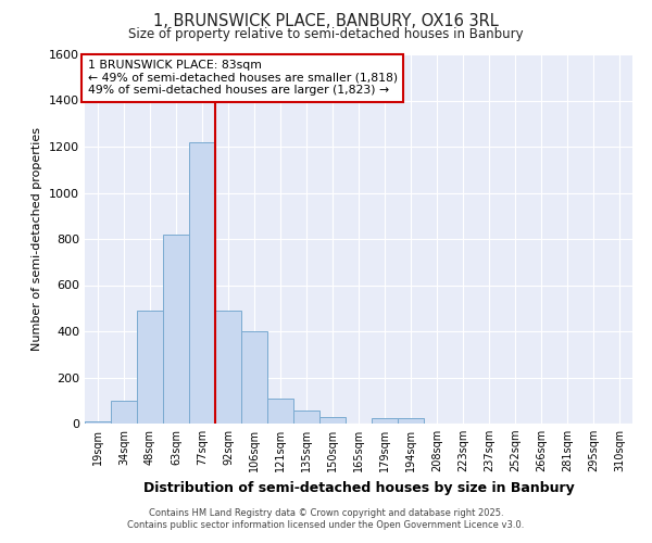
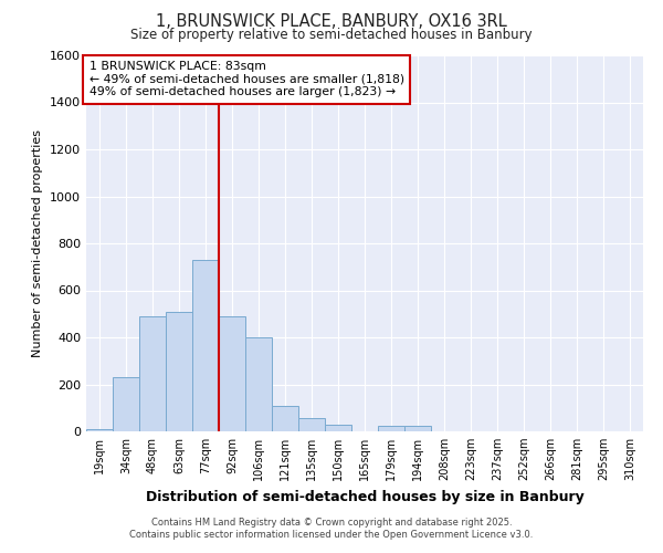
34sqm: 100 -> 230
63sqm: 820 -> 510
77sqm: 1220 -> 730
